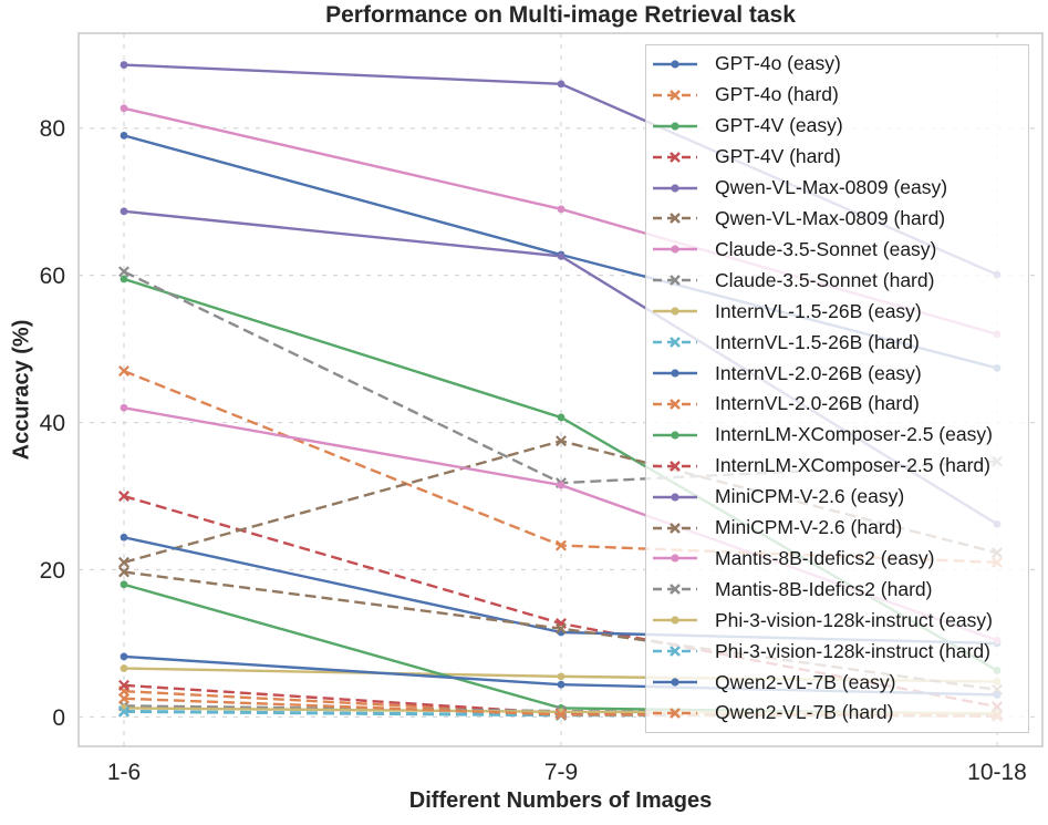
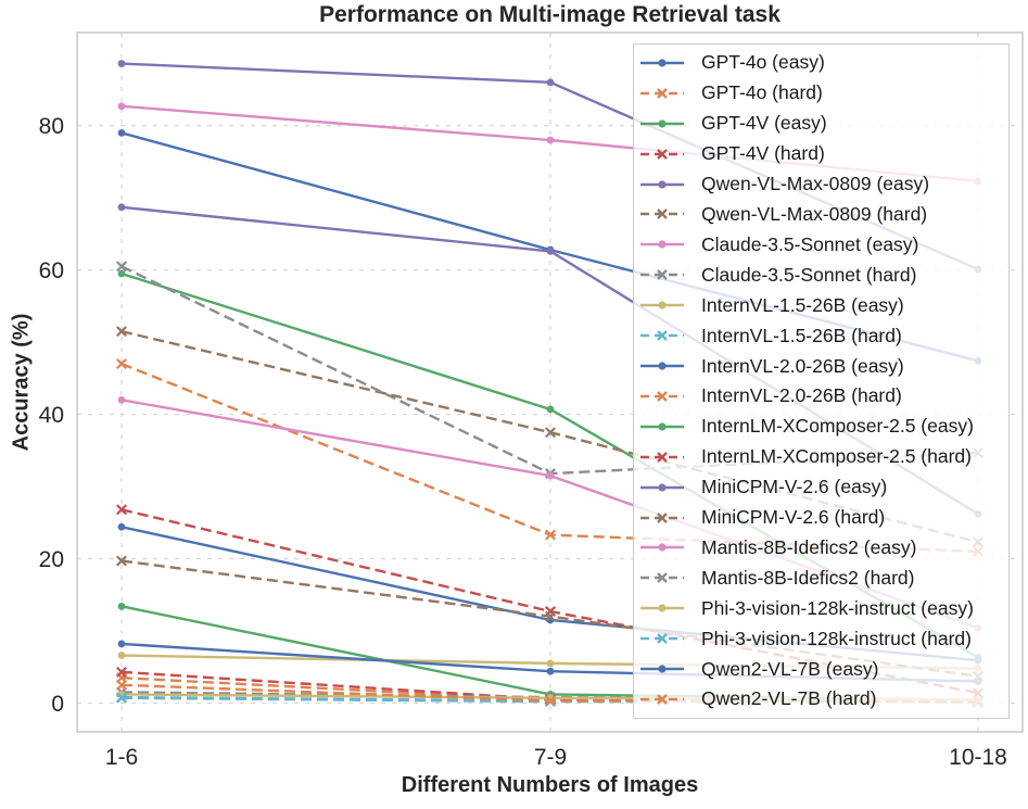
GPT-4V (hard)/1-6: 30 -> 27
Qwen-VL-Max-0809 (hard)/1-6: 21 -> 52
InternLM-XComposer-2.5 (easy)/1-6: 18 -> 13
Claude-3.5-Sonnet (easy)/7-9: 69 -> 78
Claude-3.5-Sonnet (easy)/10-18: 52 -> 72
InternVL-2.0-26B (easy)/10-18: 10 -> 6
